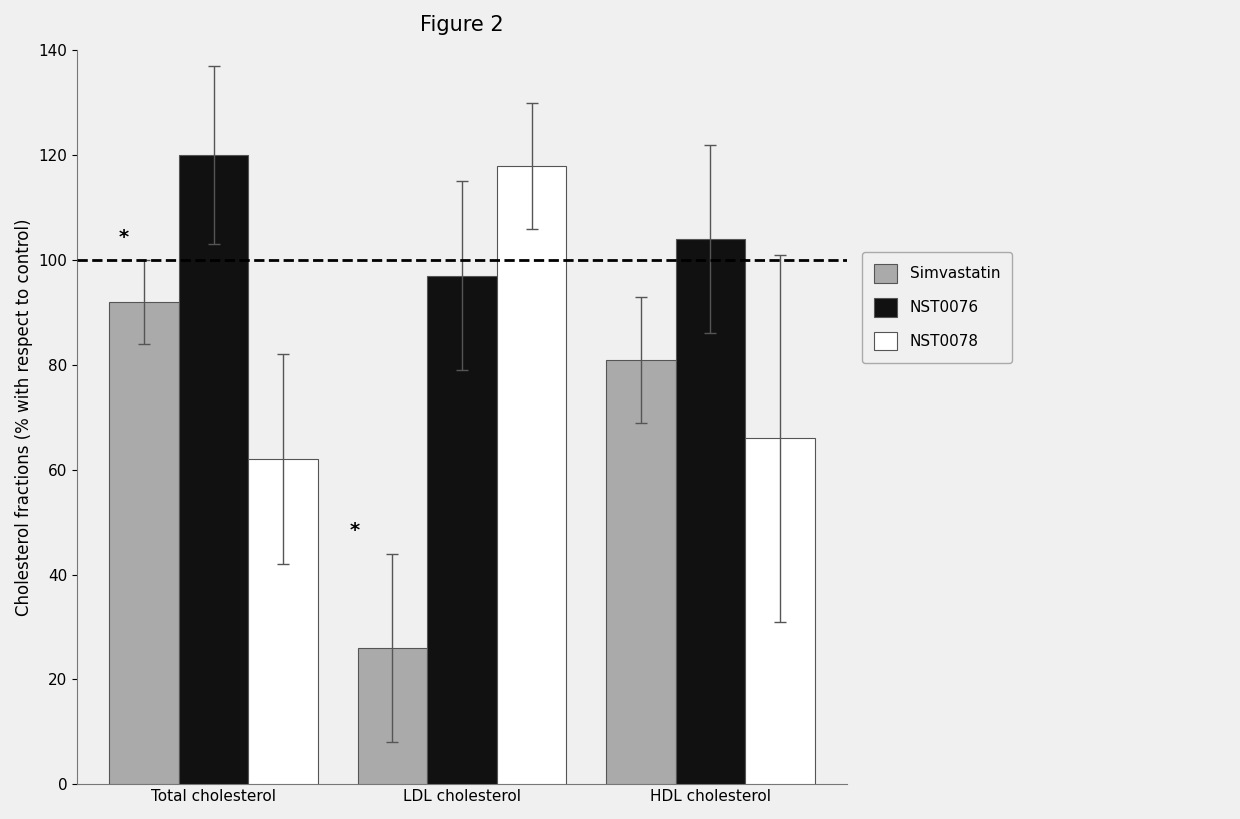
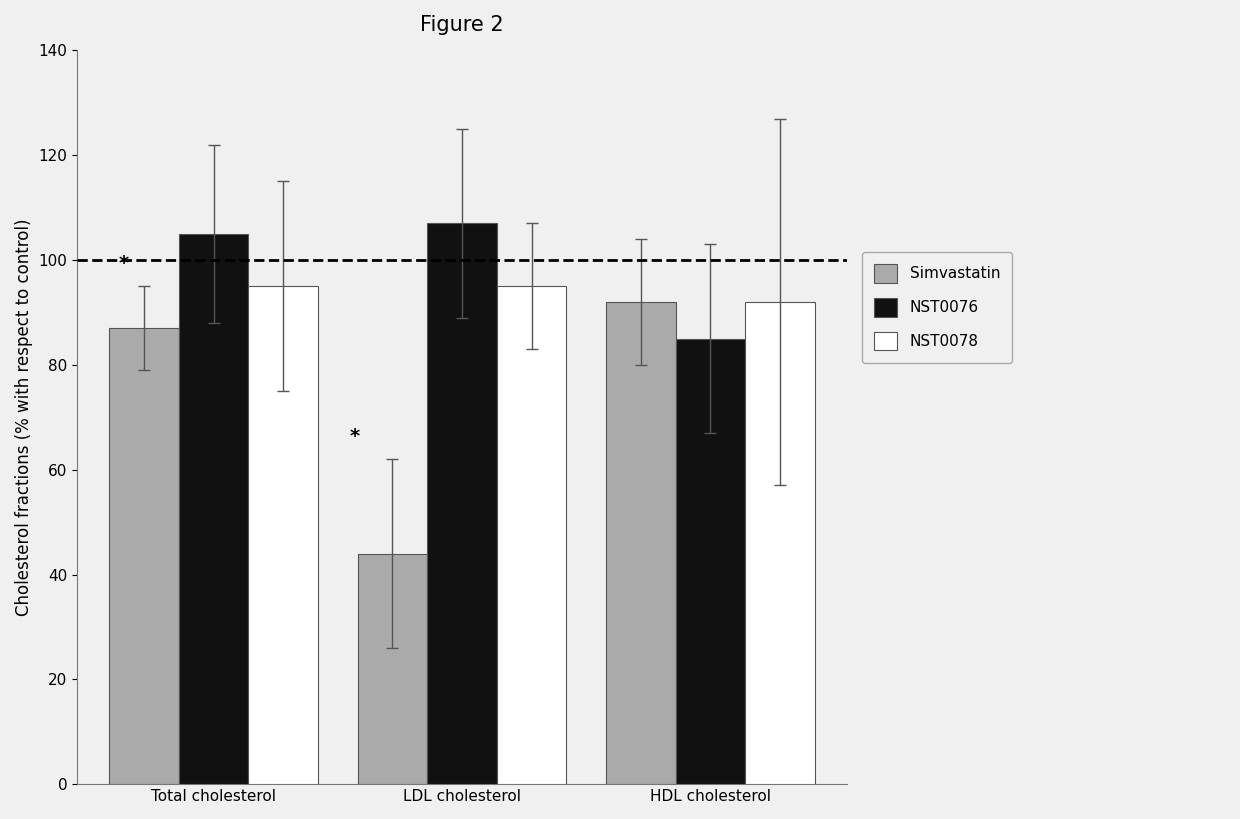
Simvastatin/Total cholesterol: 92 -> 87
NST0076/Total cholesterol: 120 -> 105
NST0078/Total cholesterol: 62 -> 95
Simvastatin/LDL cholesterol: 26 -> 44
NST0076/LDL cholesterol: 97 -> 107
NST0078/LDL cholesterol: 118 -> 95
Simvastatin/HDL cholesterol: 81 -> 92
NST0076/HDL cholesterol: 104 -> 85
NST0078/HDL cholesterol: 66 -> 92
